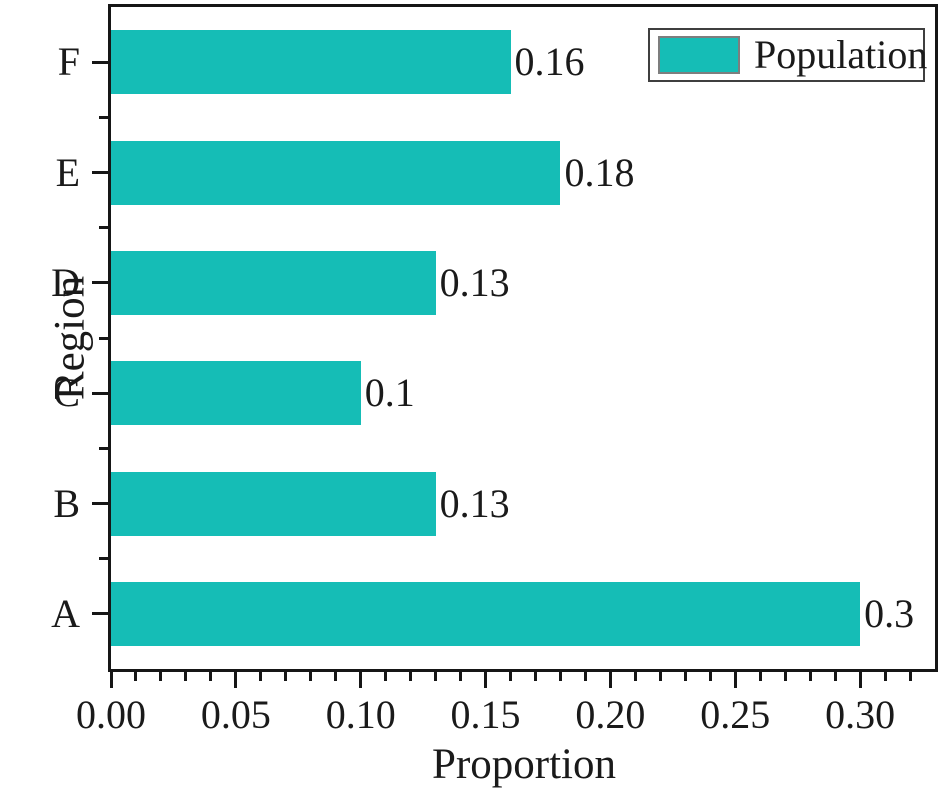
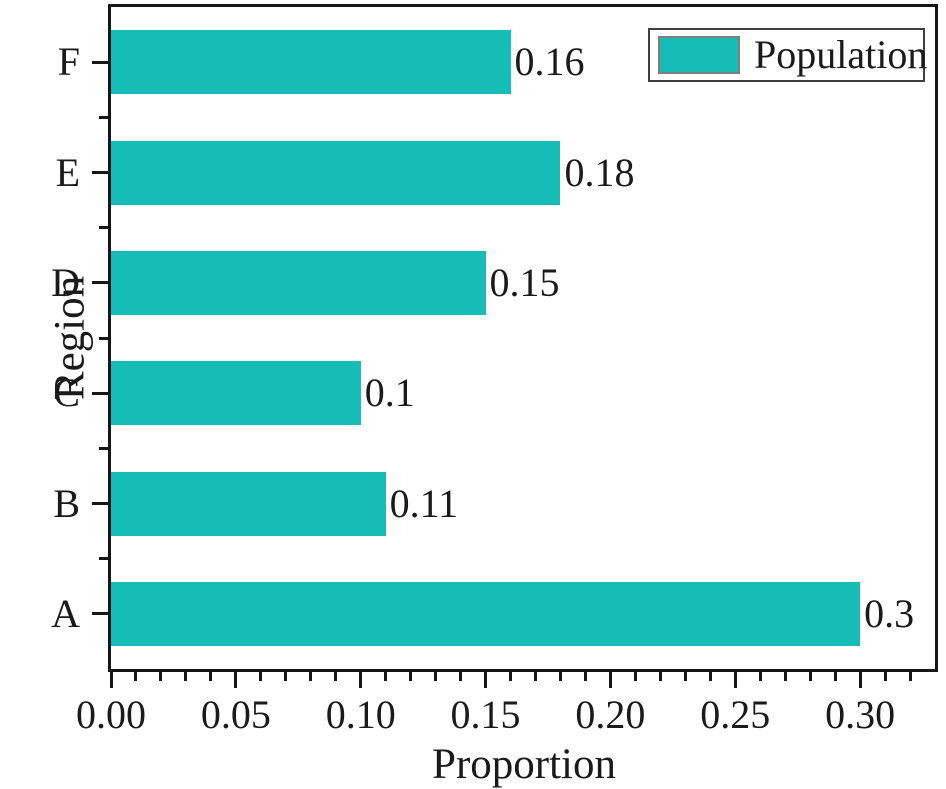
B: 0.13 -> 0.11
D: 0.13 -> 0.15
